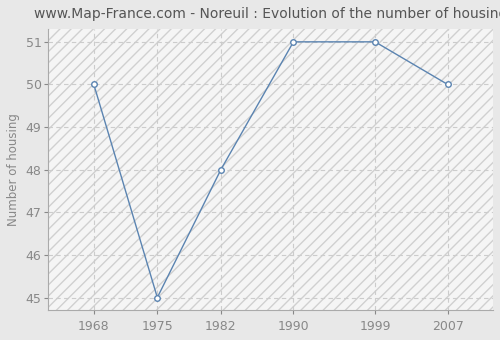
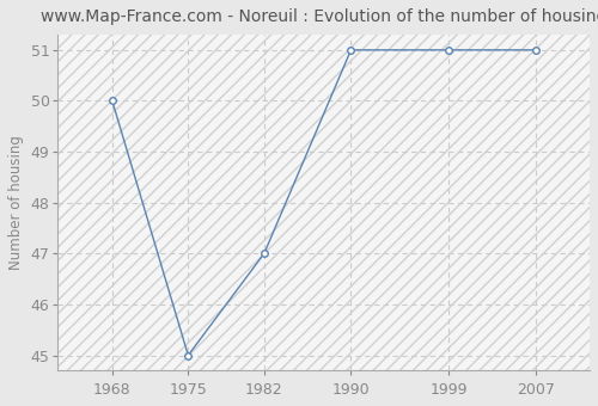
1982: 48 -> 47
2007: 50 -> 51
